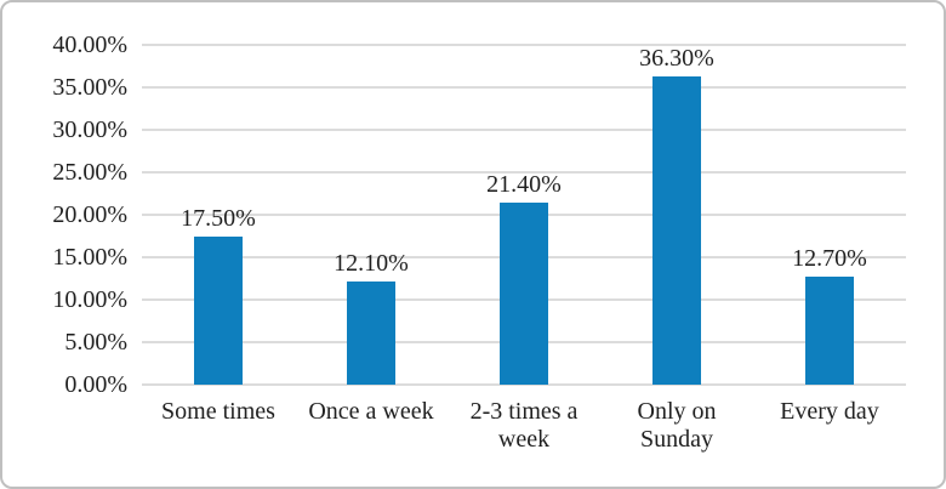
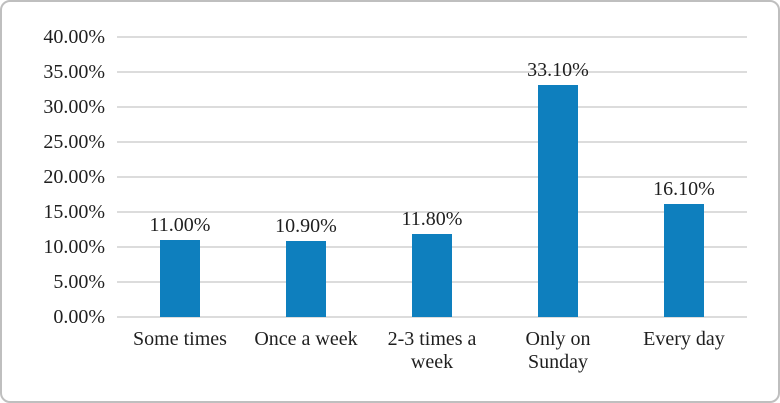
Some times: 17.50% -> 11.00%
Once a week: 12.10% -> 10.90%
2-3 times a week: 21.40% -> 11.80%
Only on Sunday: 36.30% -> 33.10%
Every day: 12.70% -> 16.10%
